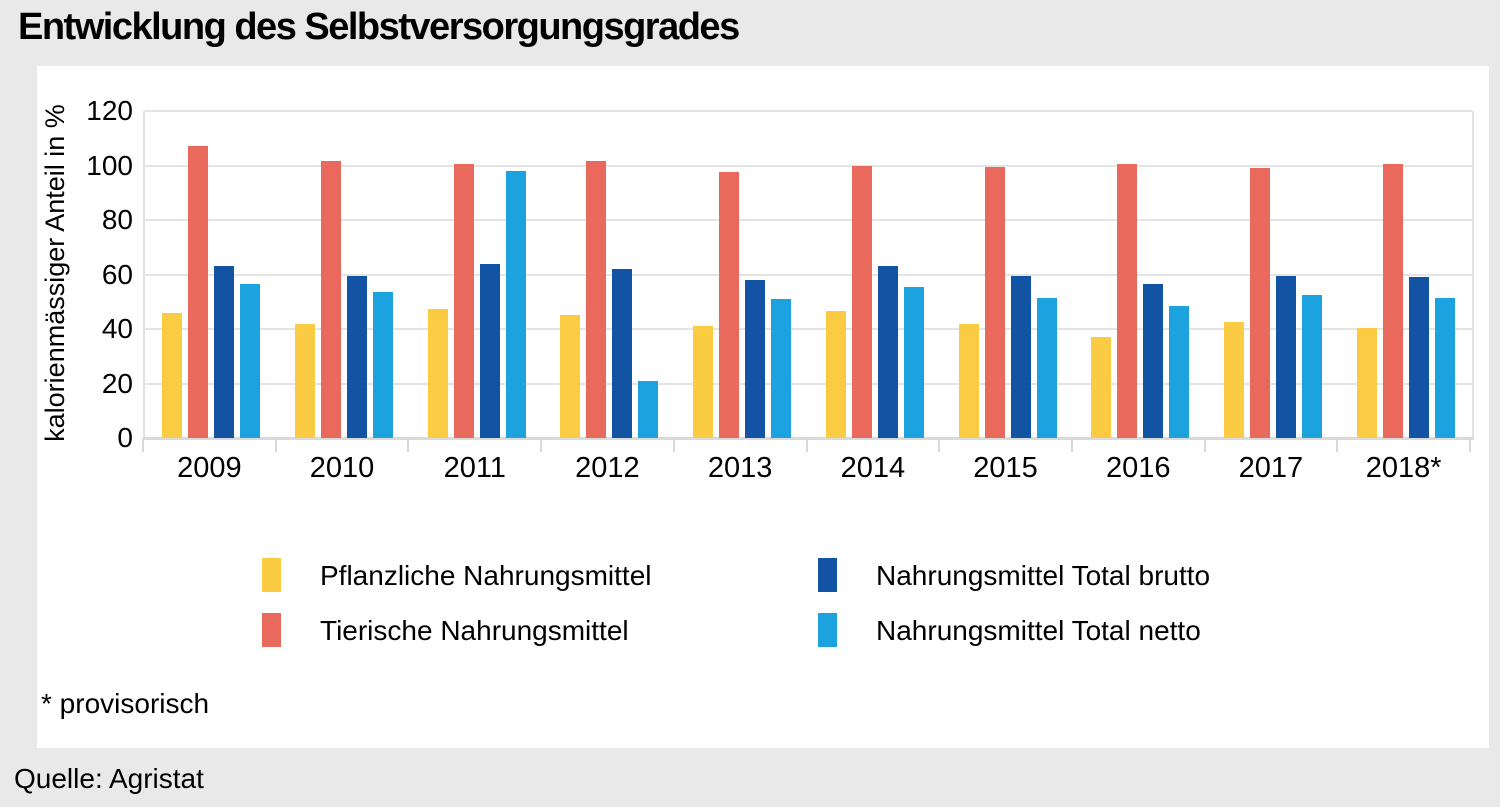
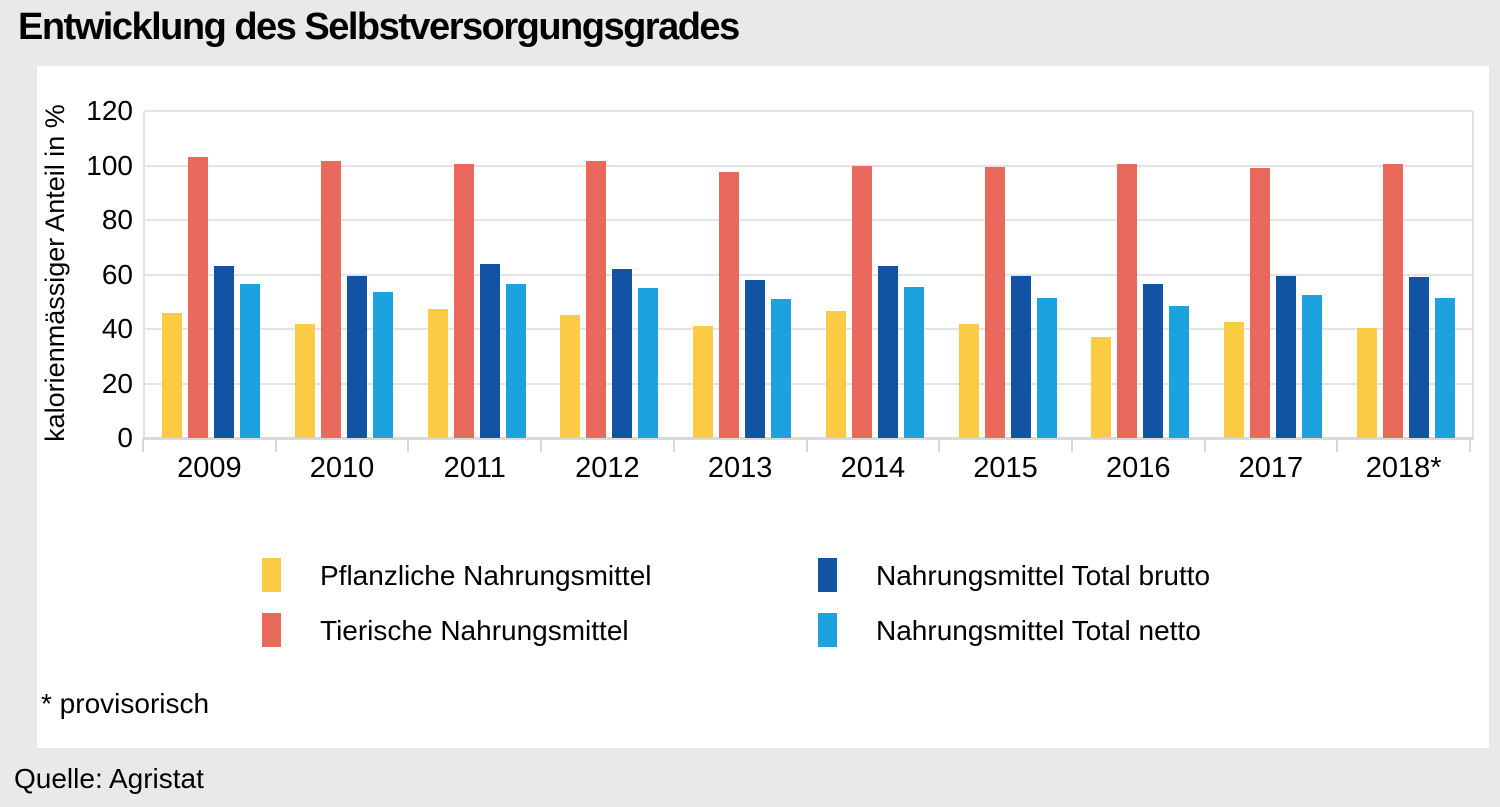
Tierische Nahrungsmittel/2009: 107 -> 103
Nahrungsmittel Total netto/2011: 98 -> 56
Nahrungsmittel Total netto/2012: 21 -> 55
